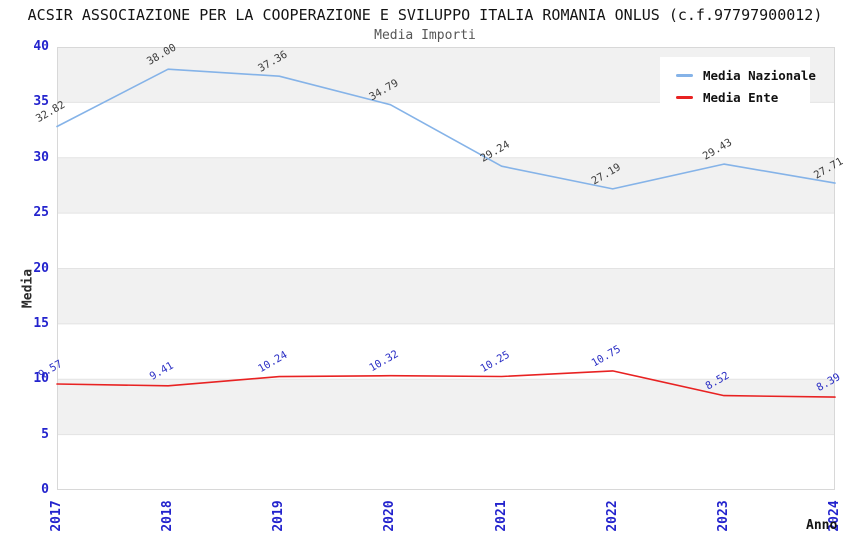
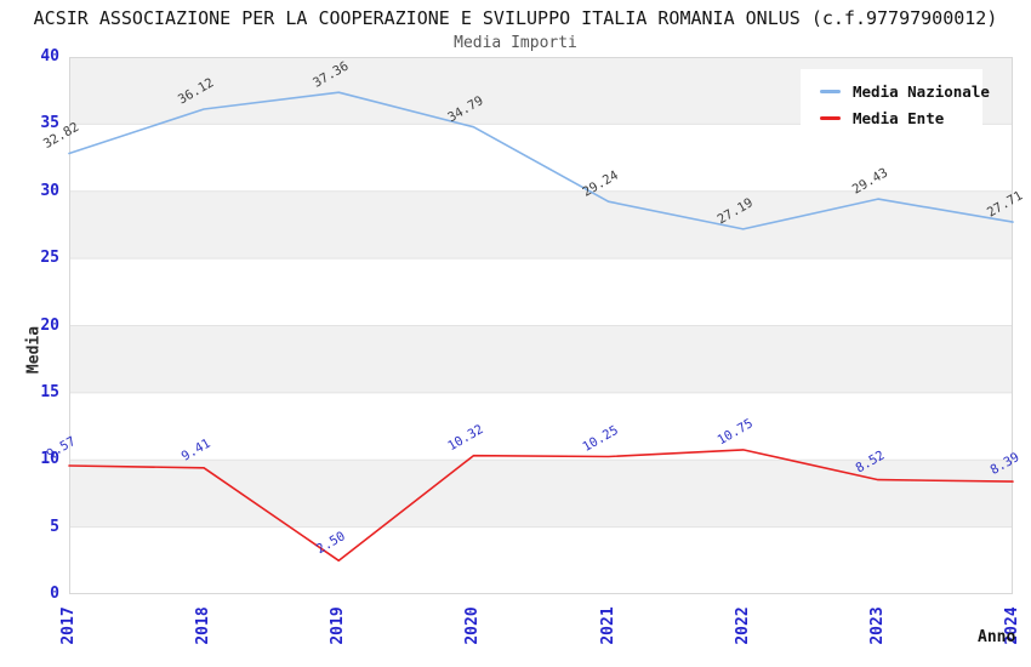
Media Nazionale/2018: 38.00 -> 36.12
Media Ente/2019: 10.24 -> 2.50
